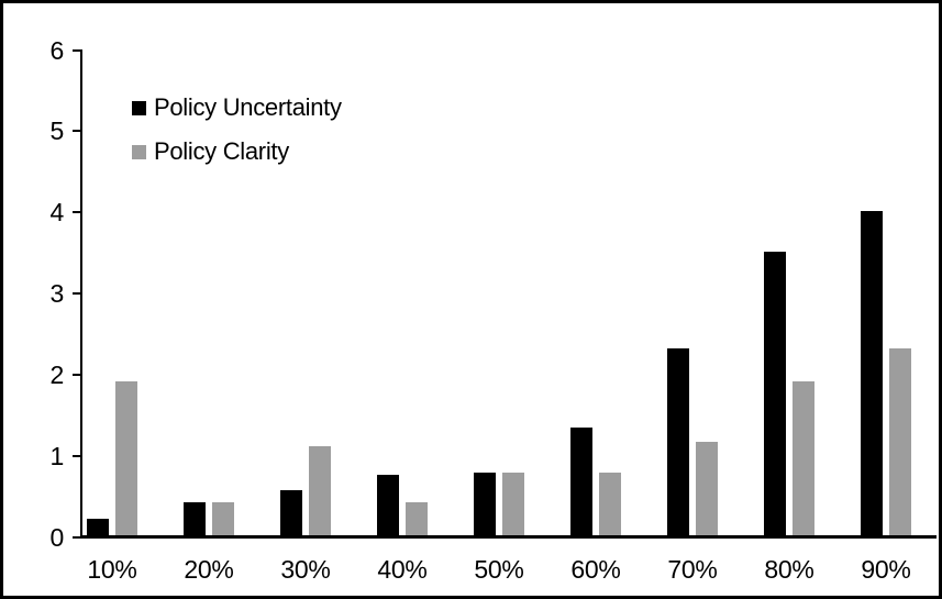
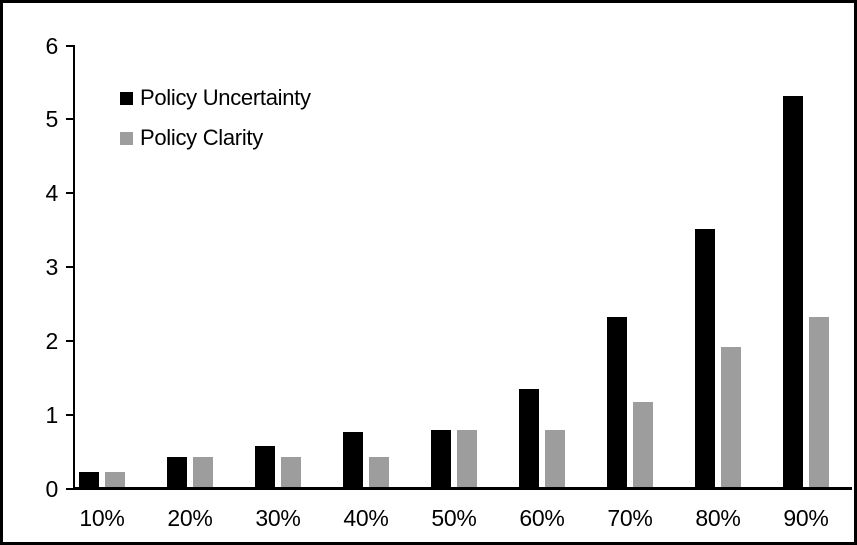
Policy Clarity/10%: 1.9 -> 0.2
Policy Clarity/30%: 1.1 -> 0.4
Policy Uncertainty/90%: 4.0 -> 5.3
